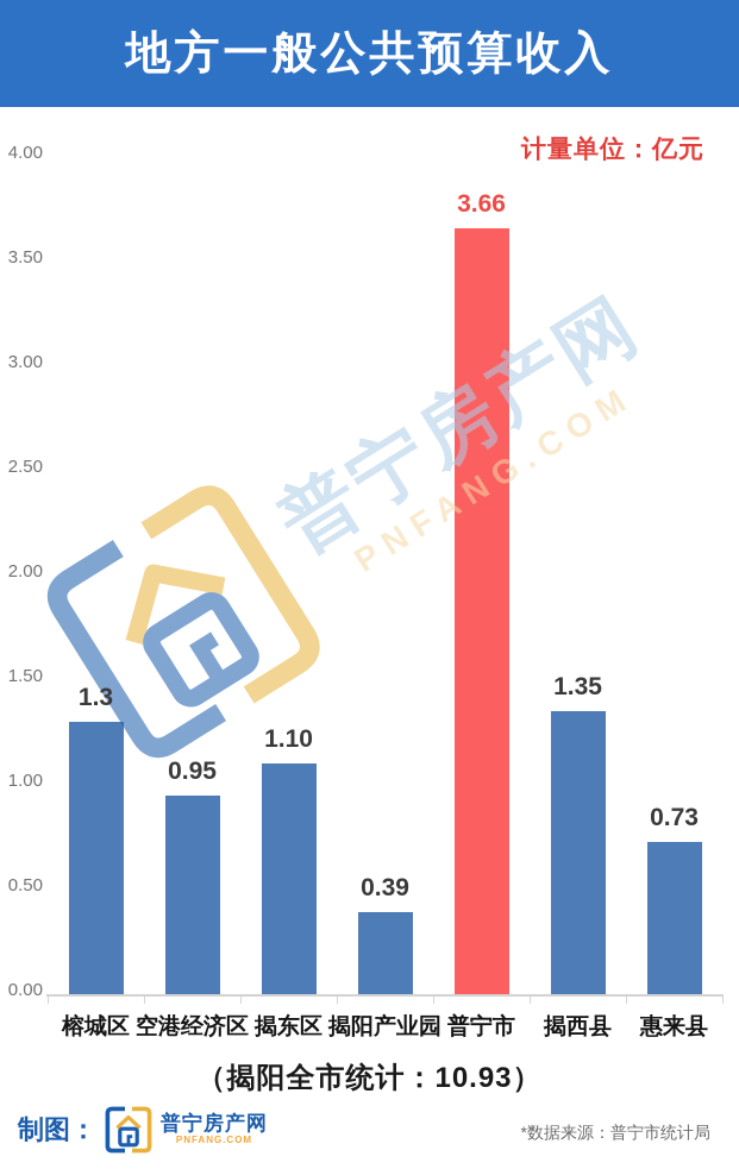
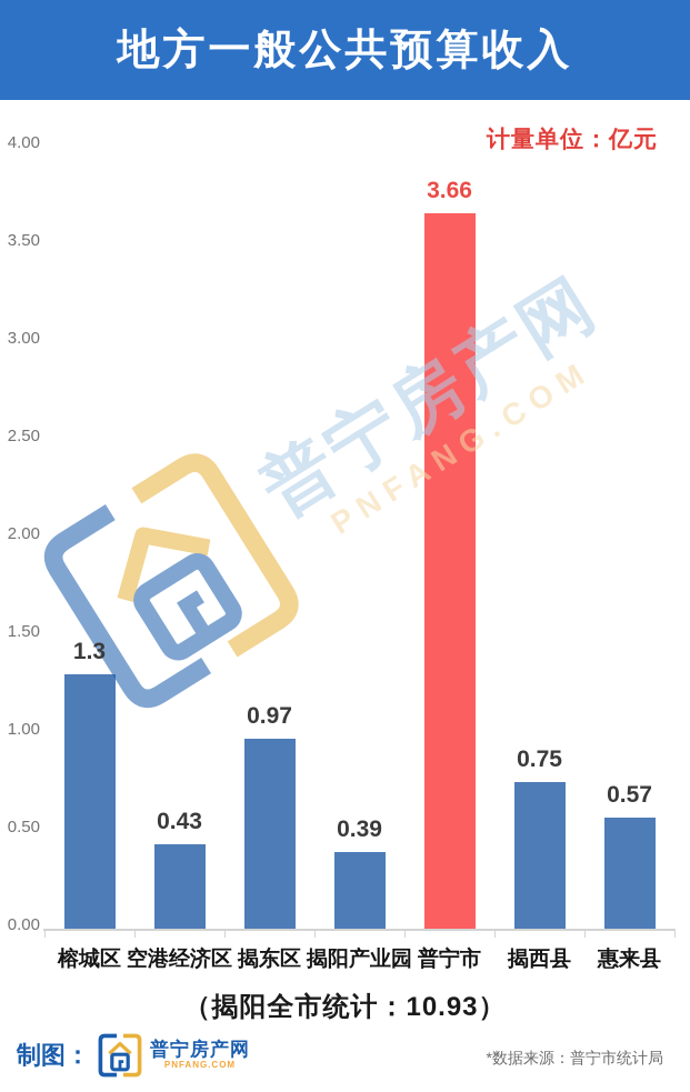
空港经济区: 0.95 -> 0.43
揭东区: 1.10 -> 0.97
揭西县: 1.35 -> 0.75
惠来县: 0.73 -> 0.57
